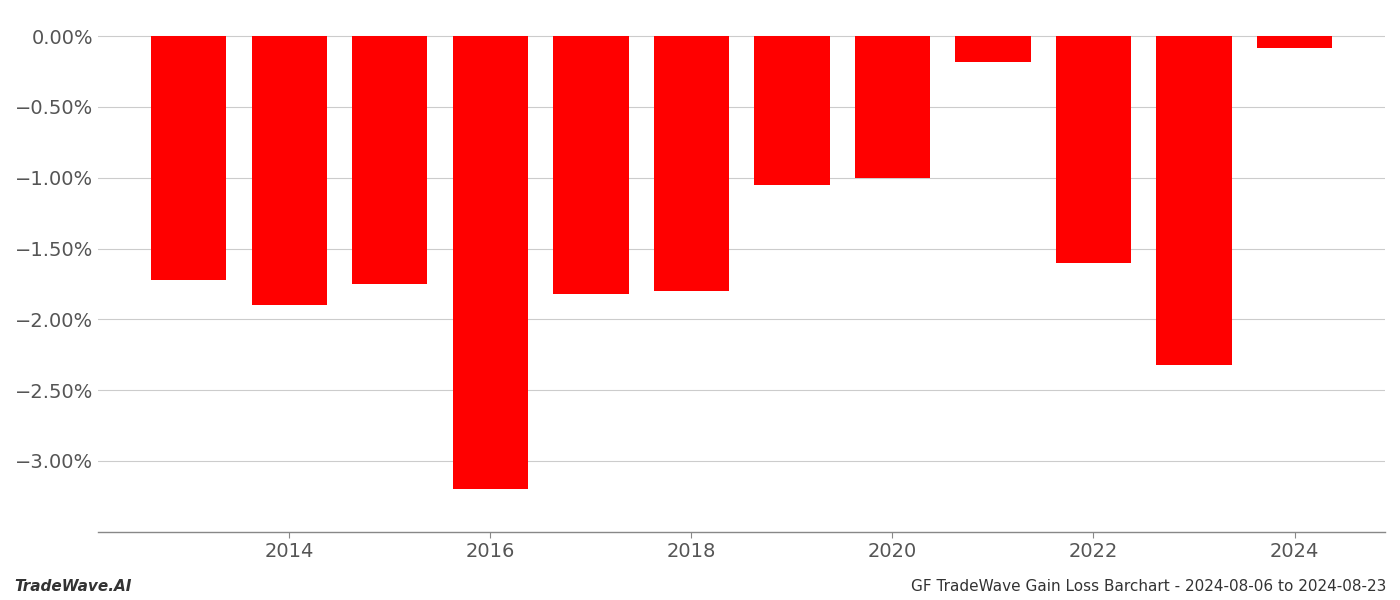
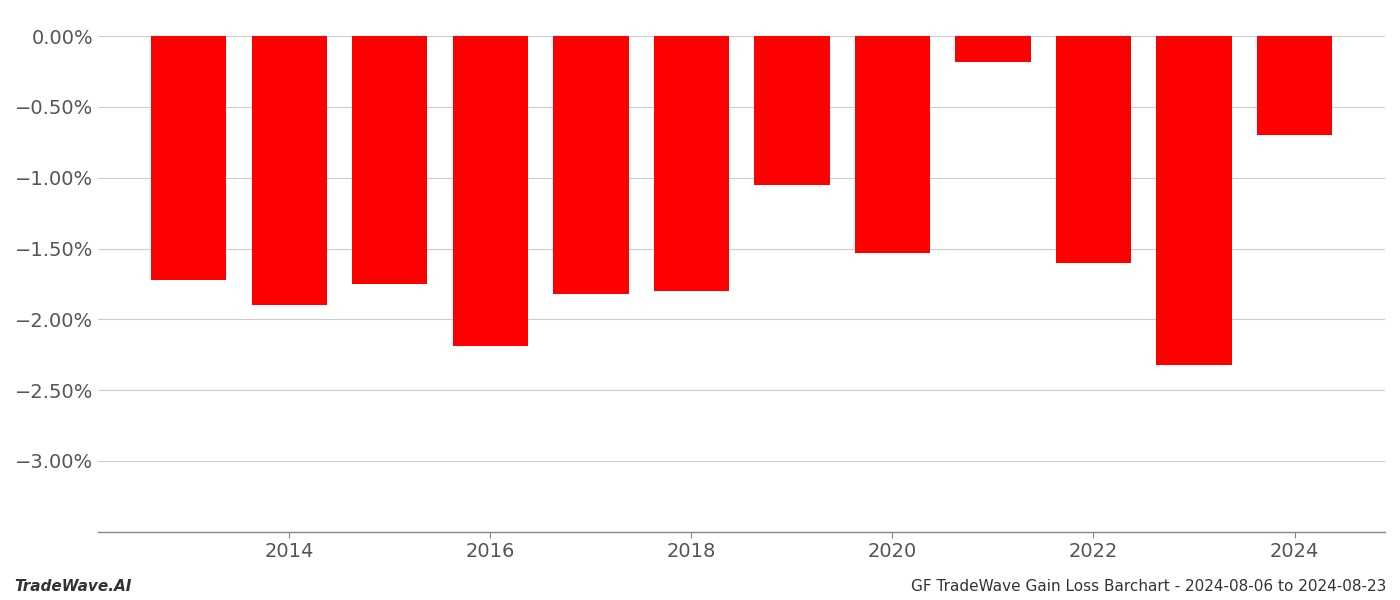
2016: -3.20% -> -2.19%
2020: -1.00% -> -1.53%
2024: -0.08% -> -0.70%
